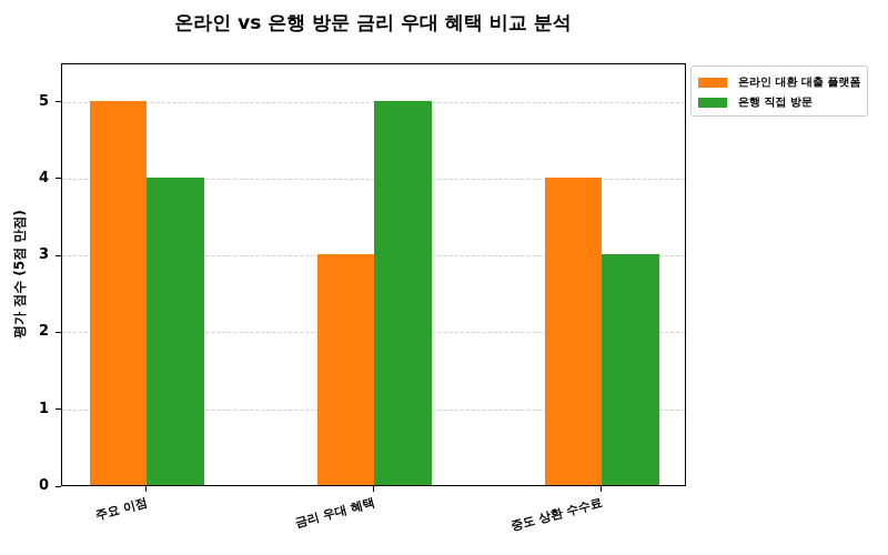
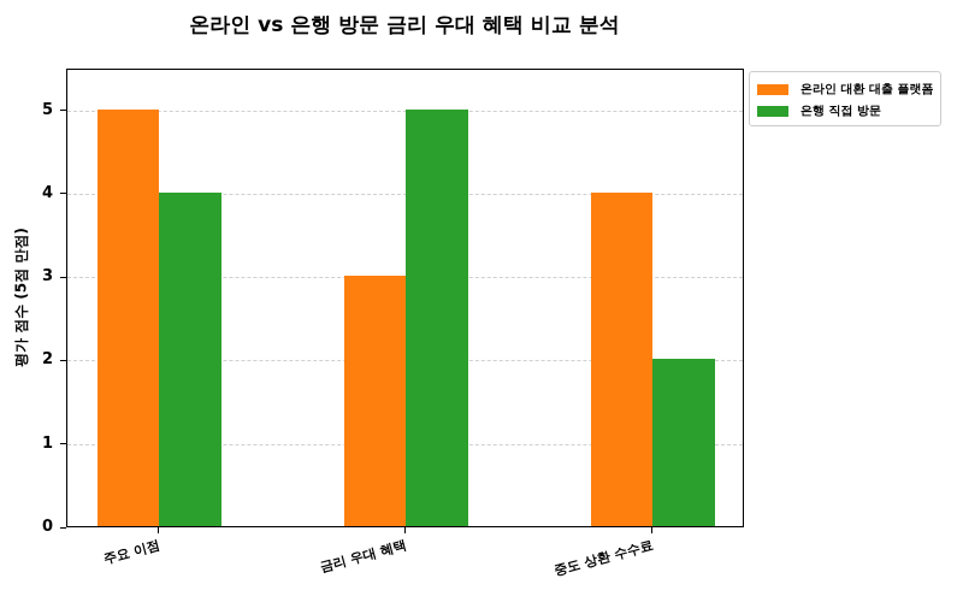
은행 직접 방문/중도 상환 수수료: 3 -> 2
